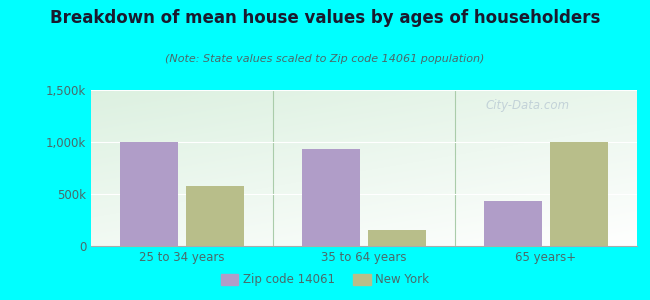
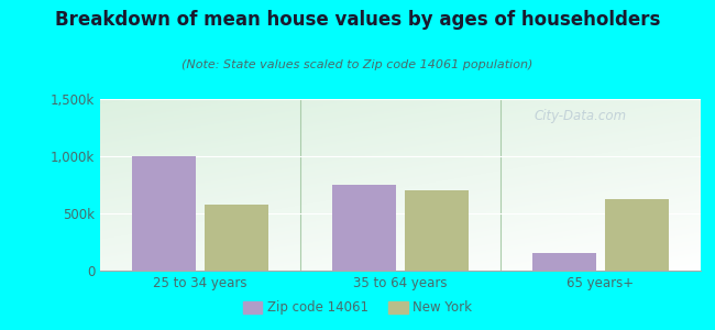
Zip code 14061/35 to 64 years: 930k -> 750k
New York/35 to 64 years: 150k -> 700k
Zip code 14061/65 years+: 430k -> 150k
New York/65 years+: 1,000k -> 620k
